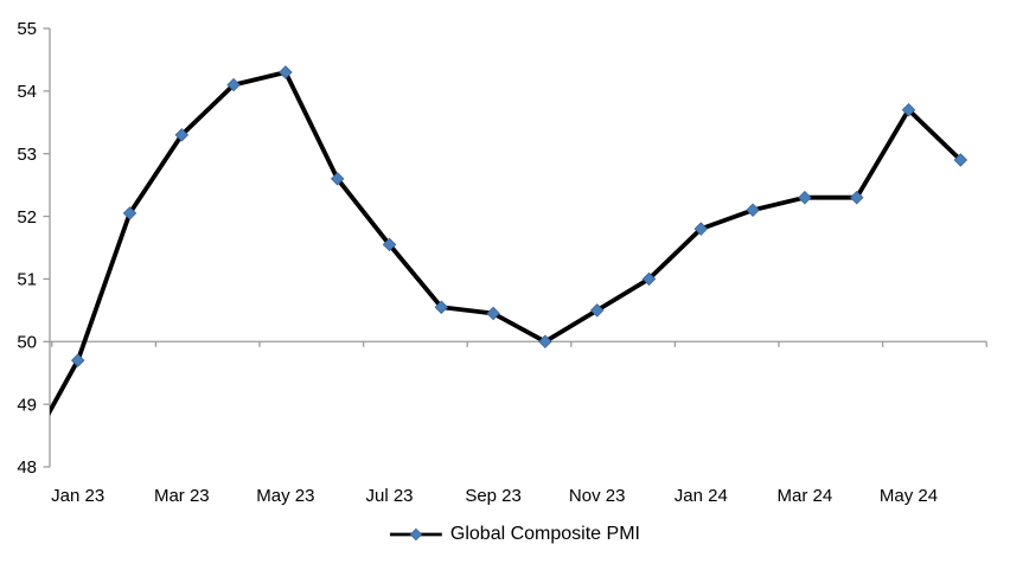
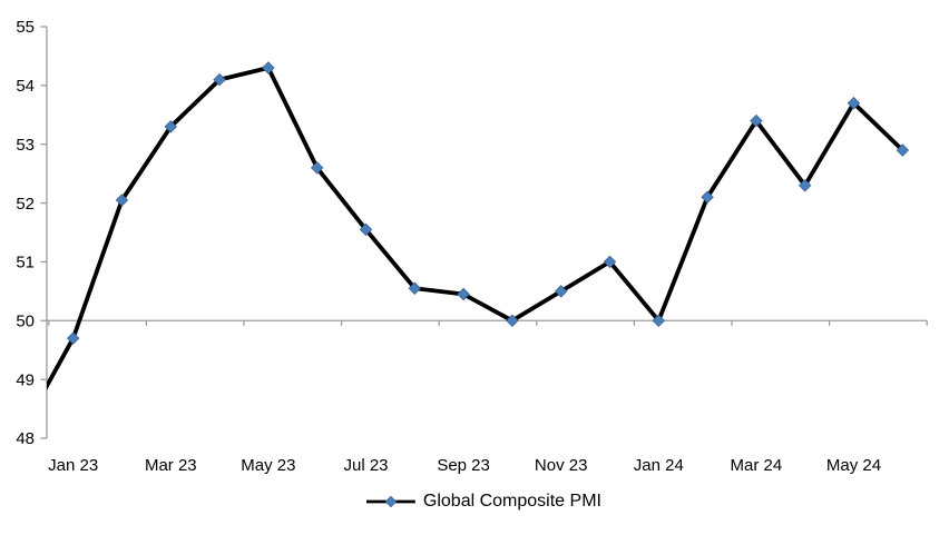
Jan 24: 51.8 -> 50.0
Mar 24: 52.3 -> 53.4
